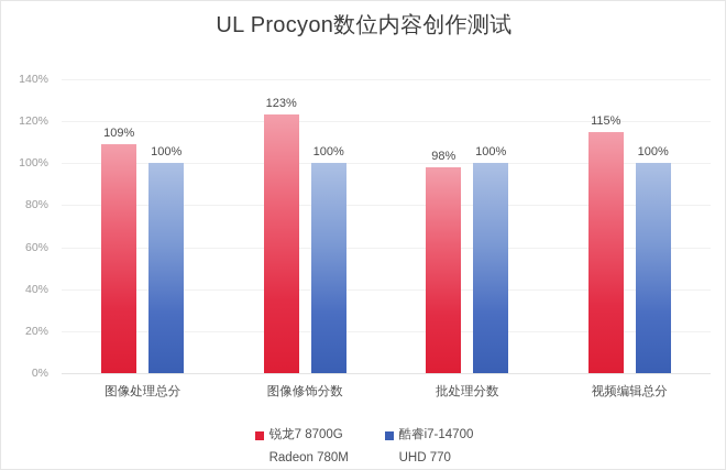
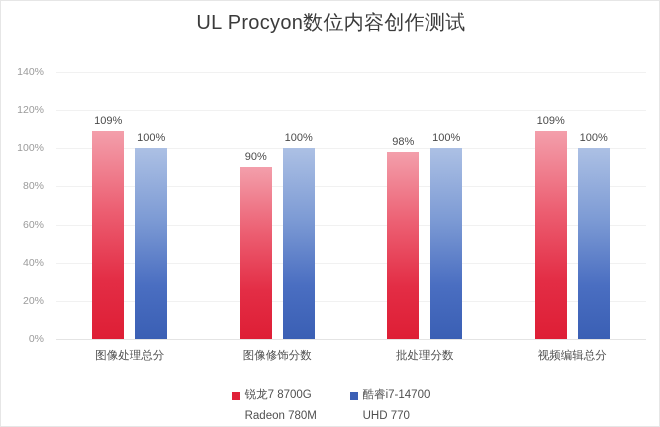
锐龙7 8700G/图像修饰分数: 123% -> 90%
锐龙7 8700G/视频编辑总分: 115% -> 109%
